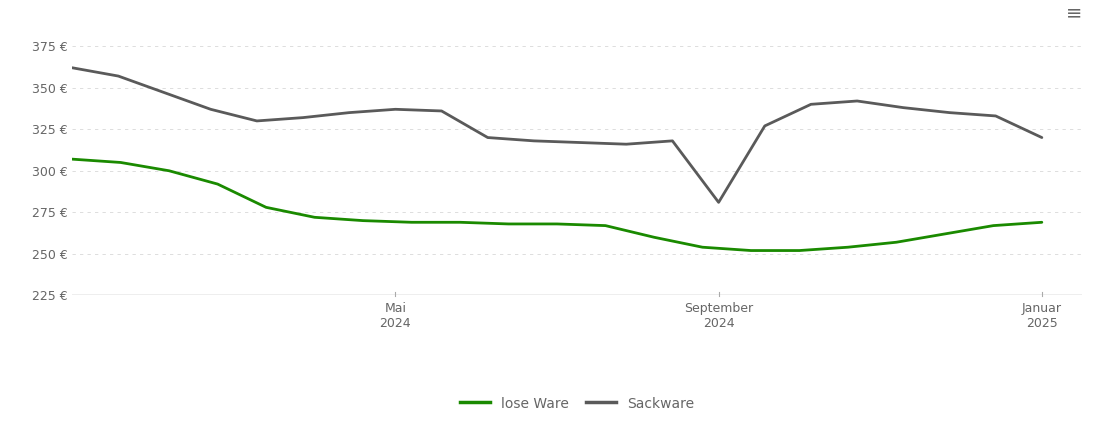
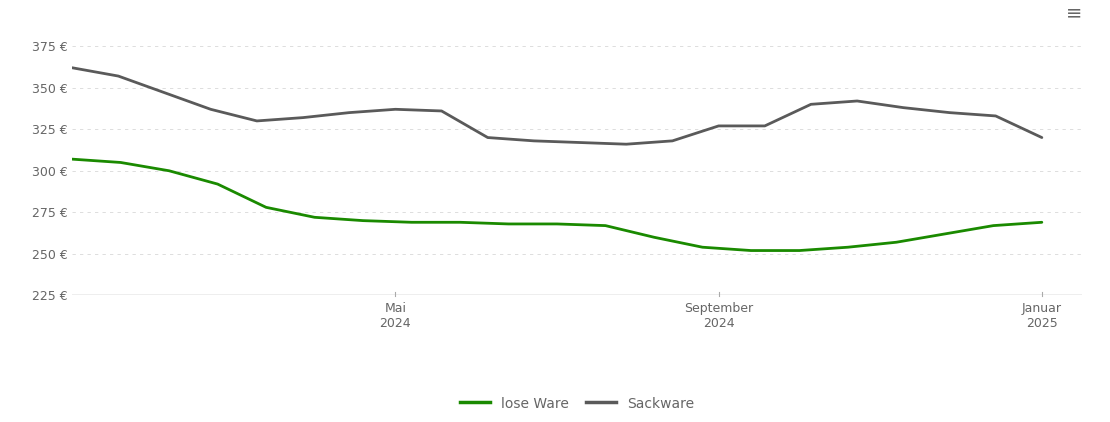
Sackware/September 2024: 281 € -> 327 €
